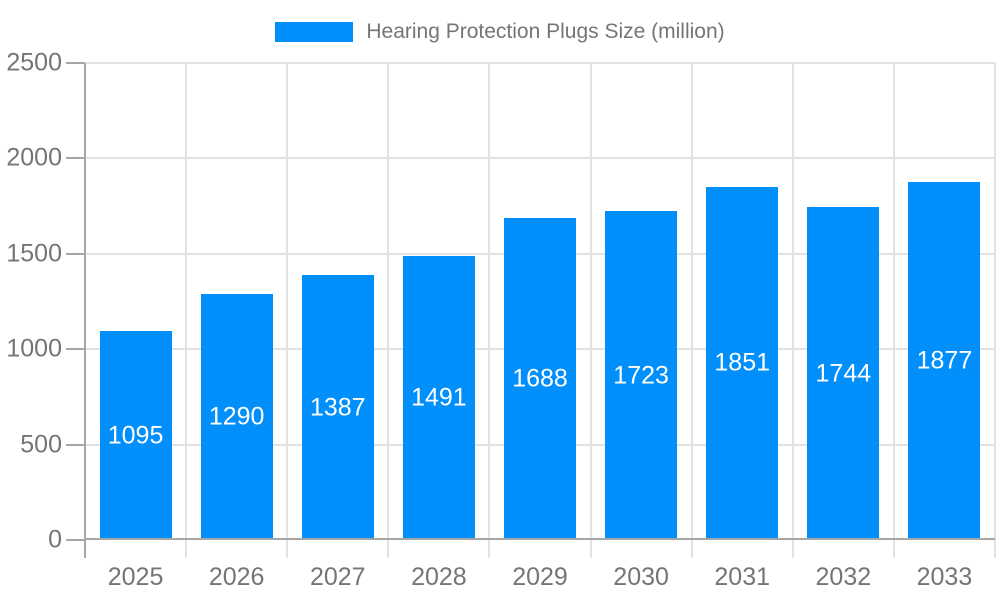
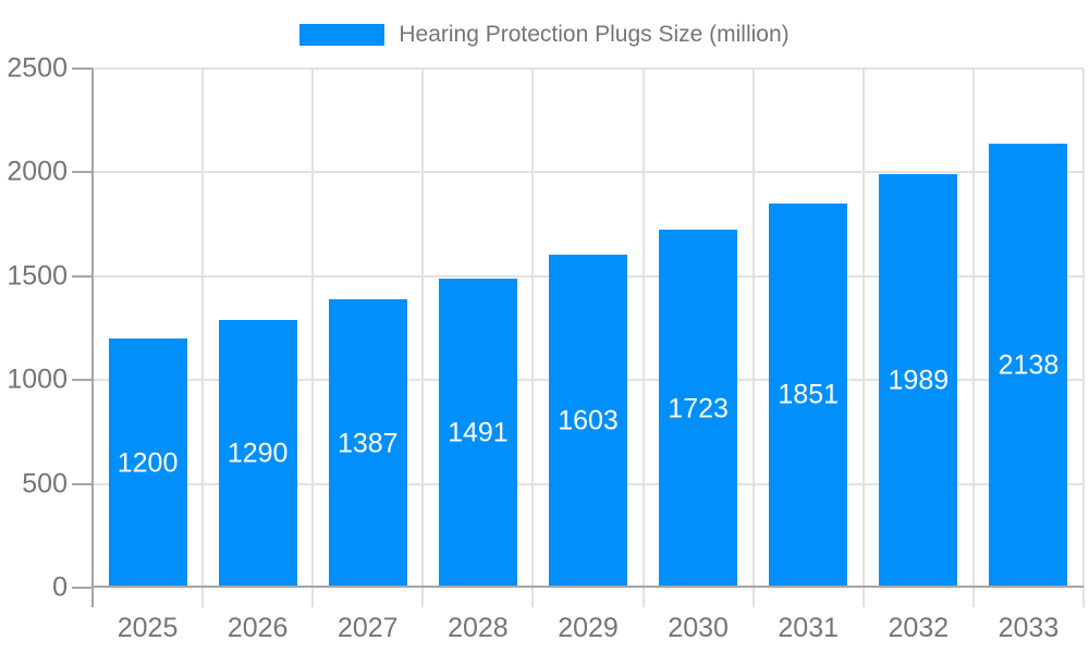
2025: 1095 -> 1200
2029: 1688 -> 1603
2032: 1744 -> 1989
2033: 1877 -> 2138
